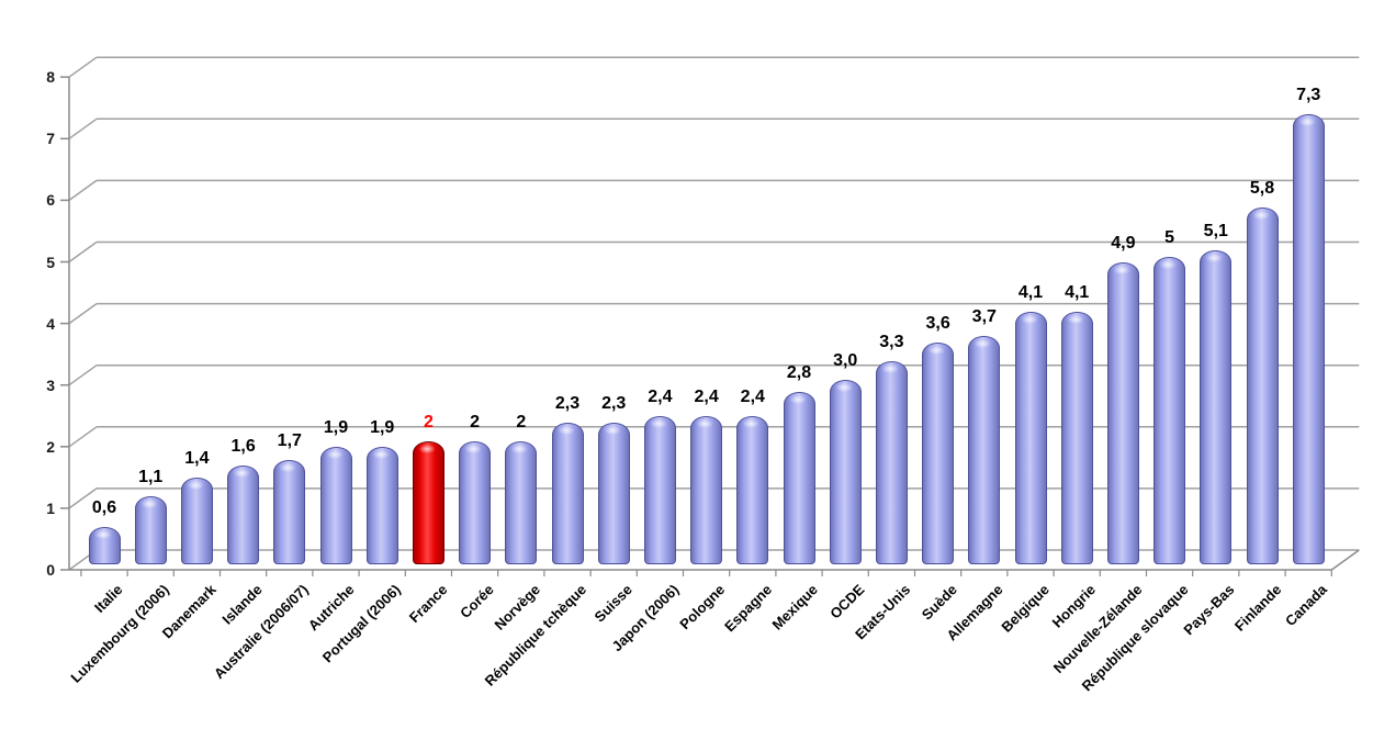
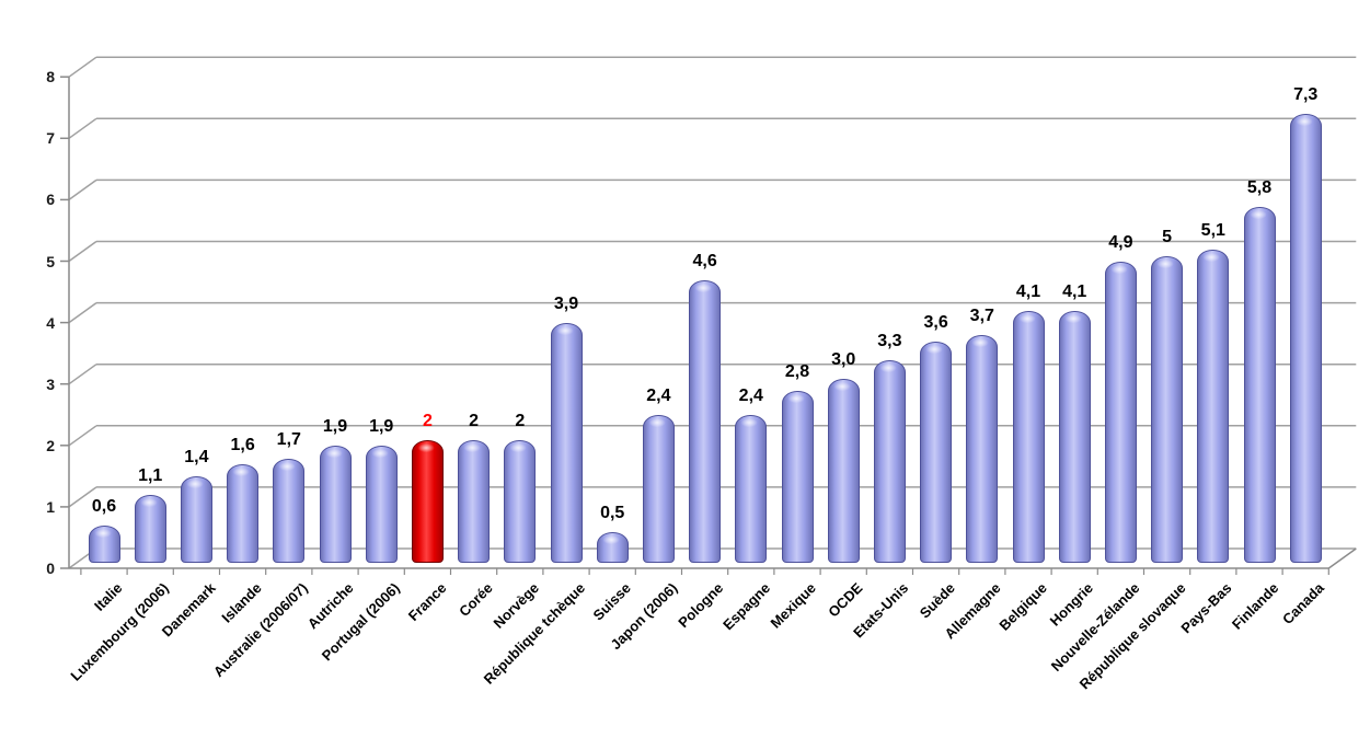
République tchèque: 2,3 -> 3,9
Suisse: 2,3 -> 0,5
Pologne: 2,4 -> 4,6
